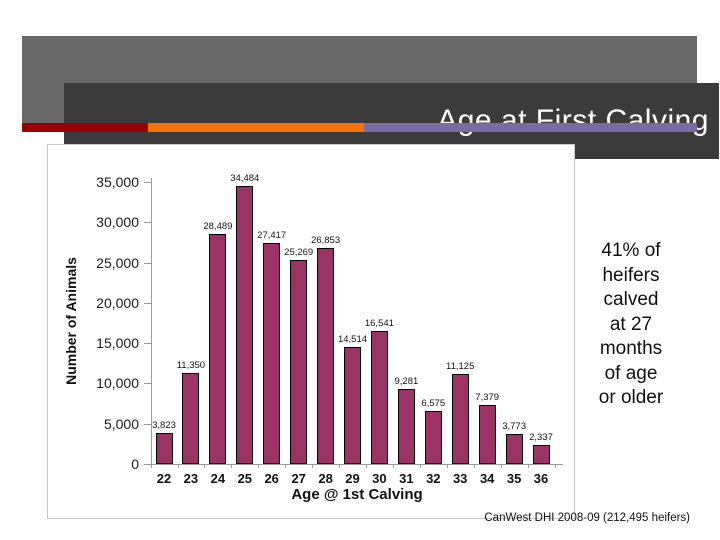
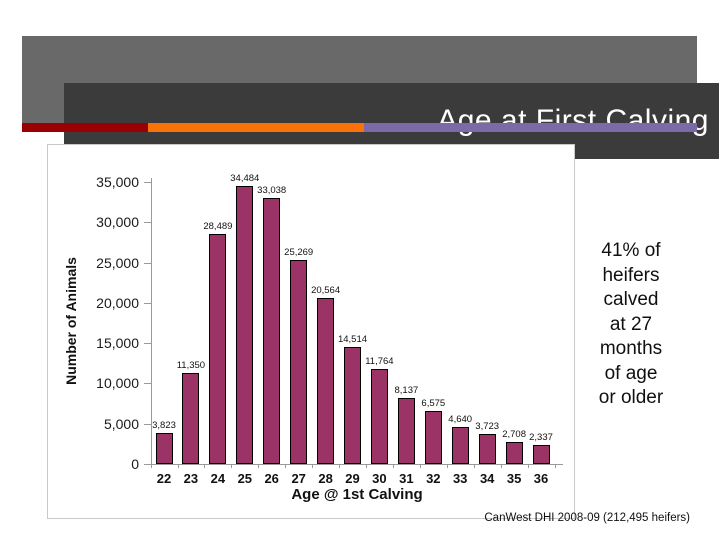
26: 27,417 -> 33,038
28: 26,853 -> 20,564
30: 16,541 -> 11,764
31: 9,281 -> 8,137
33: 11,125 -> 4,640
34: 7,379 -> 3,723
35: 3,773 -> 2,708
